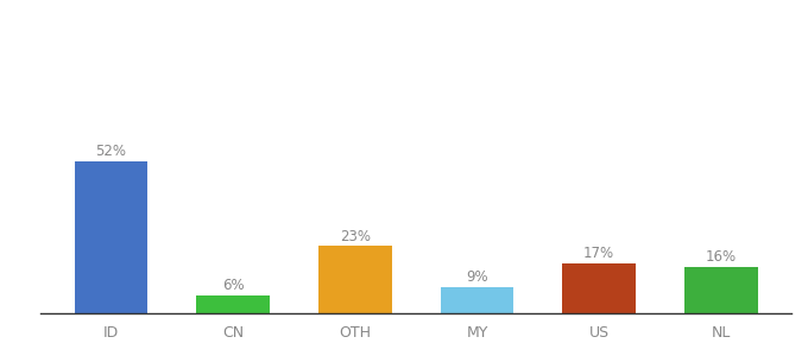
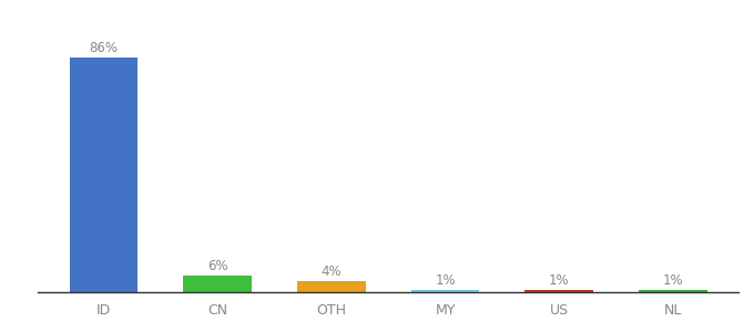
ID: 52% -> 86%
OTH: 23% -> 4%
MY: 9% -> 1%
US: 17% -> 1%
NL: 16% -> 1%
